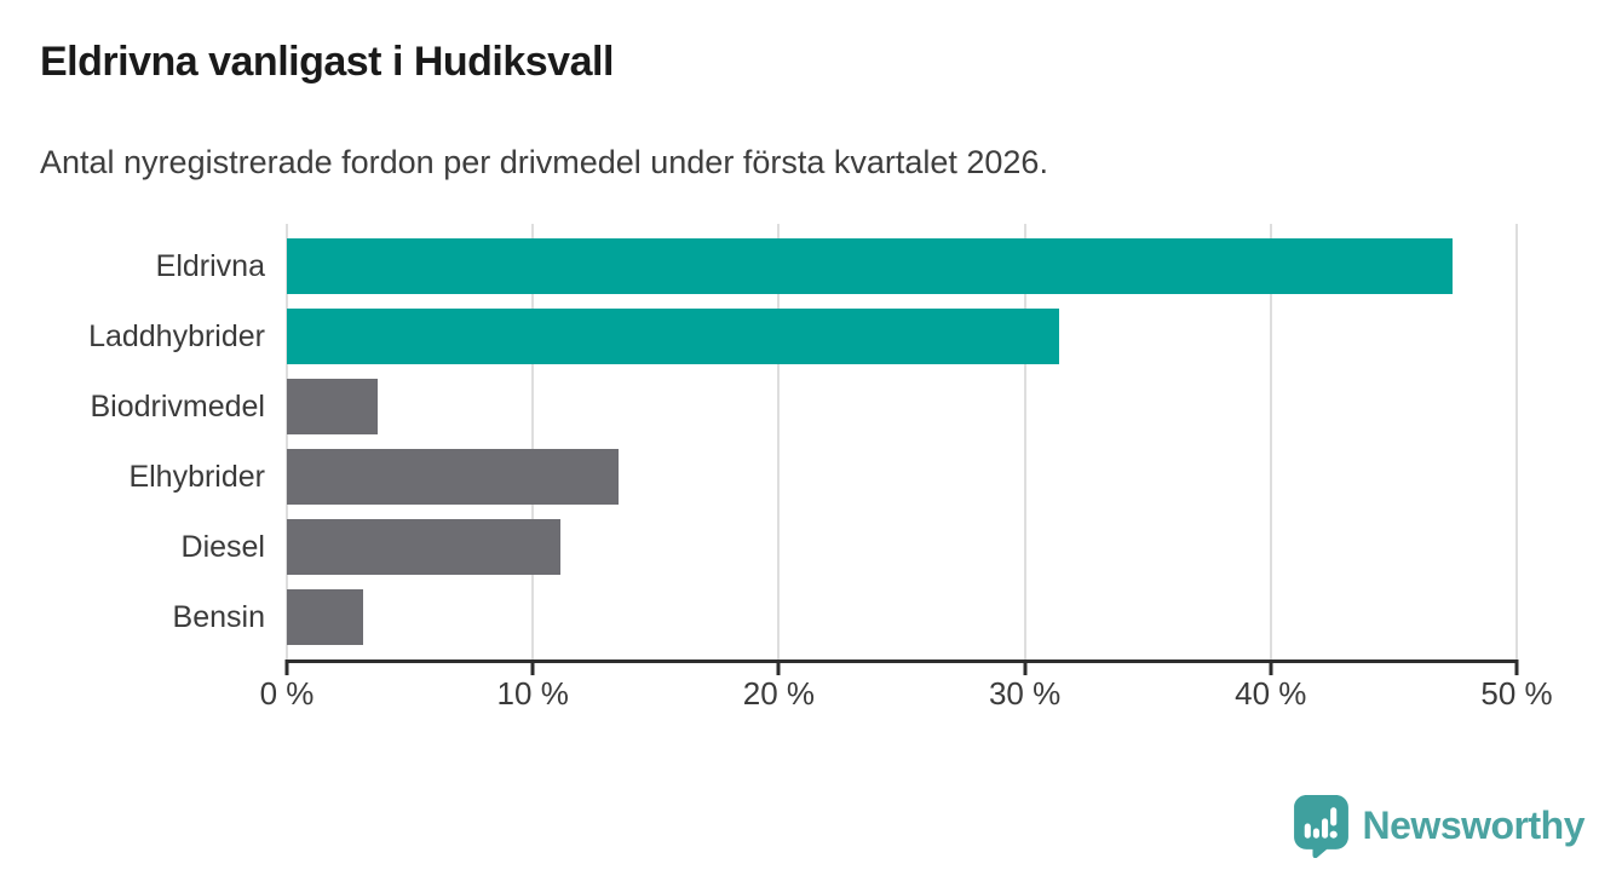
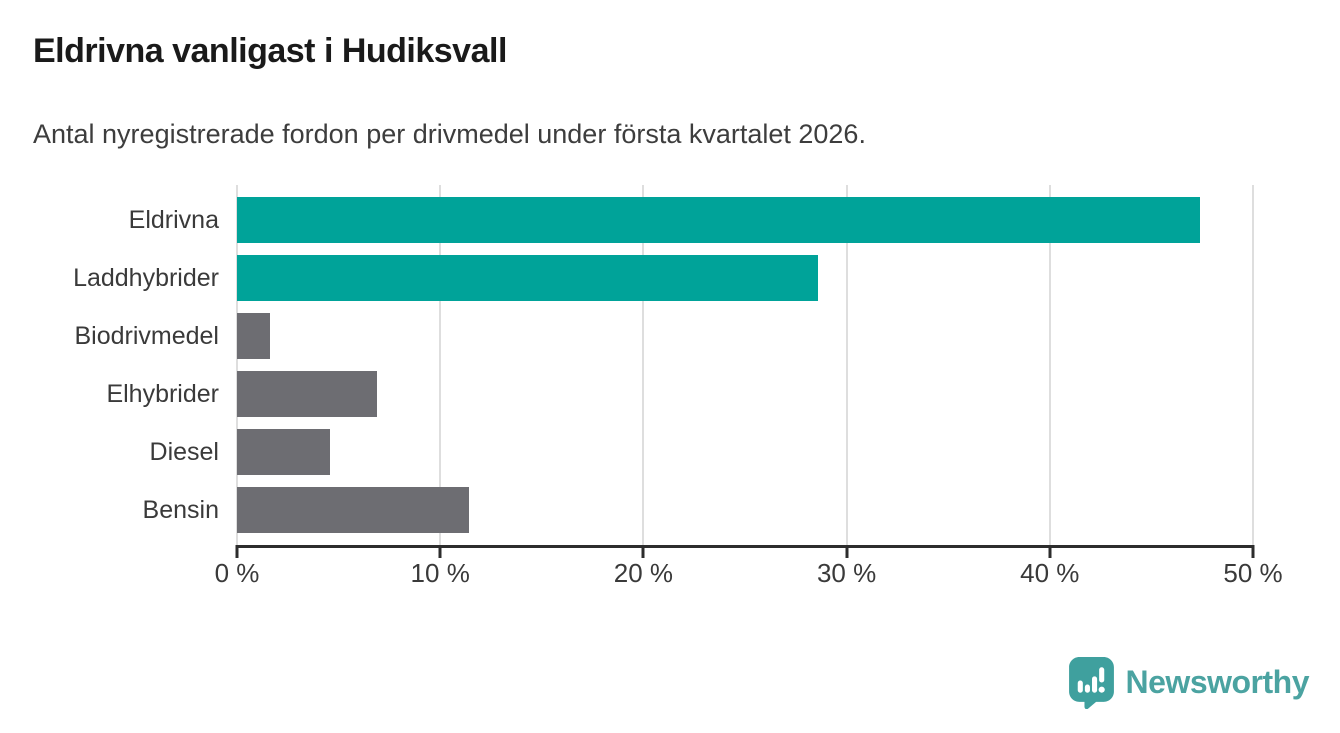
Laddhybrider: 31.4% -> 28.6%
Biodrivmedel: 3.7% -> 1.6%
Elhybrider: 13.5% -> 6.9%
Diesel: 11.1% -> 4.6%
Bensin: 3.1% -> 11.4%
